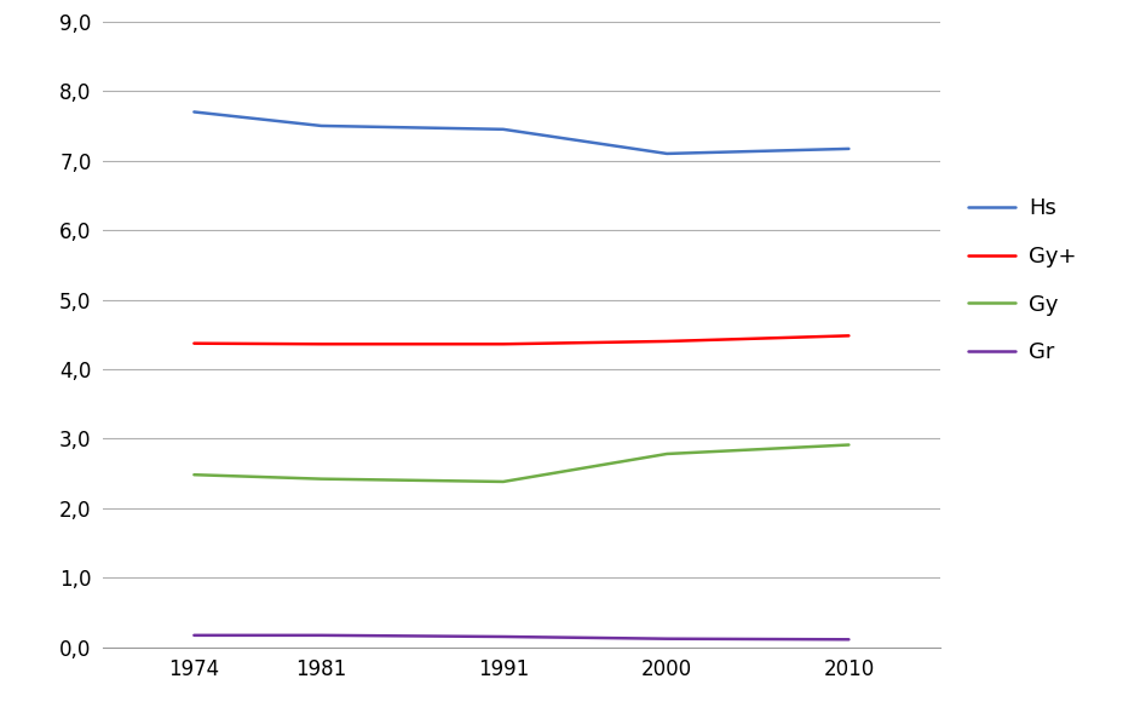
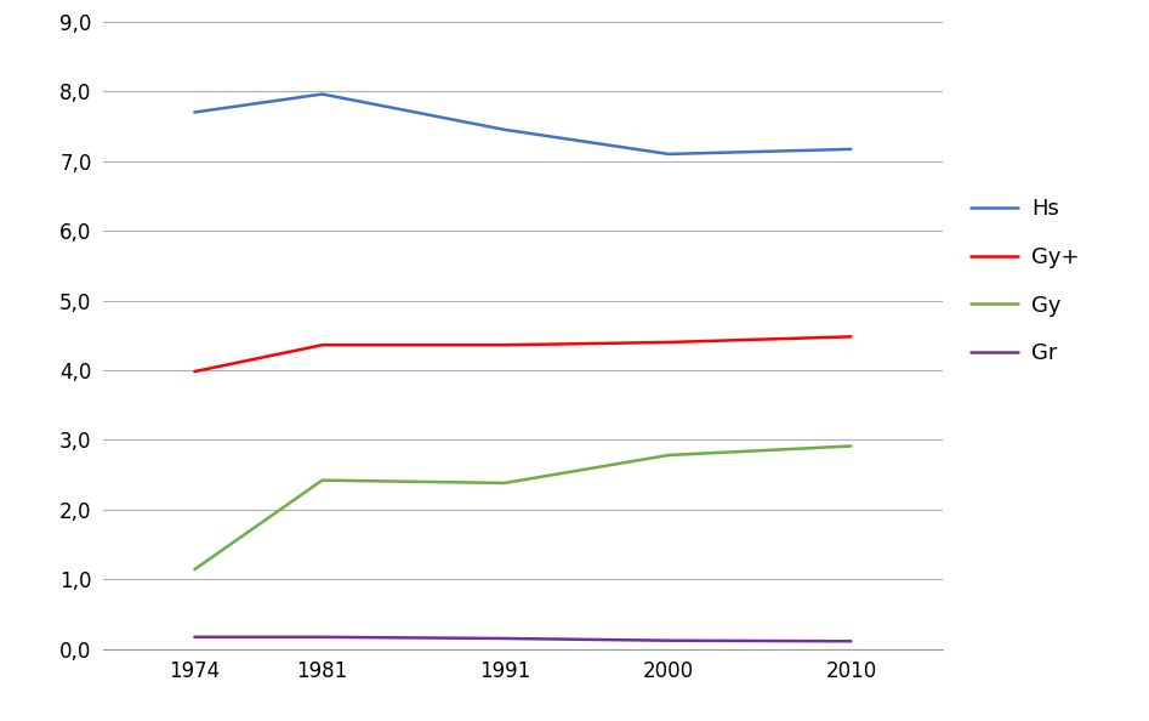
Gy+/1974: 4,37 -> 3,98
Gy/1974: 2,48 -> 1,14
Hs/1981: 7,50 -> 7,96
